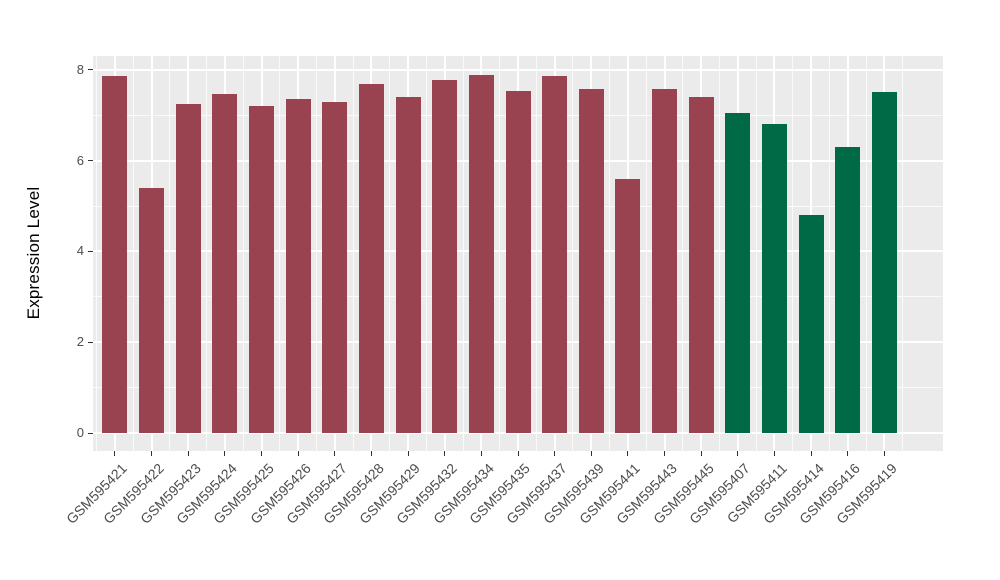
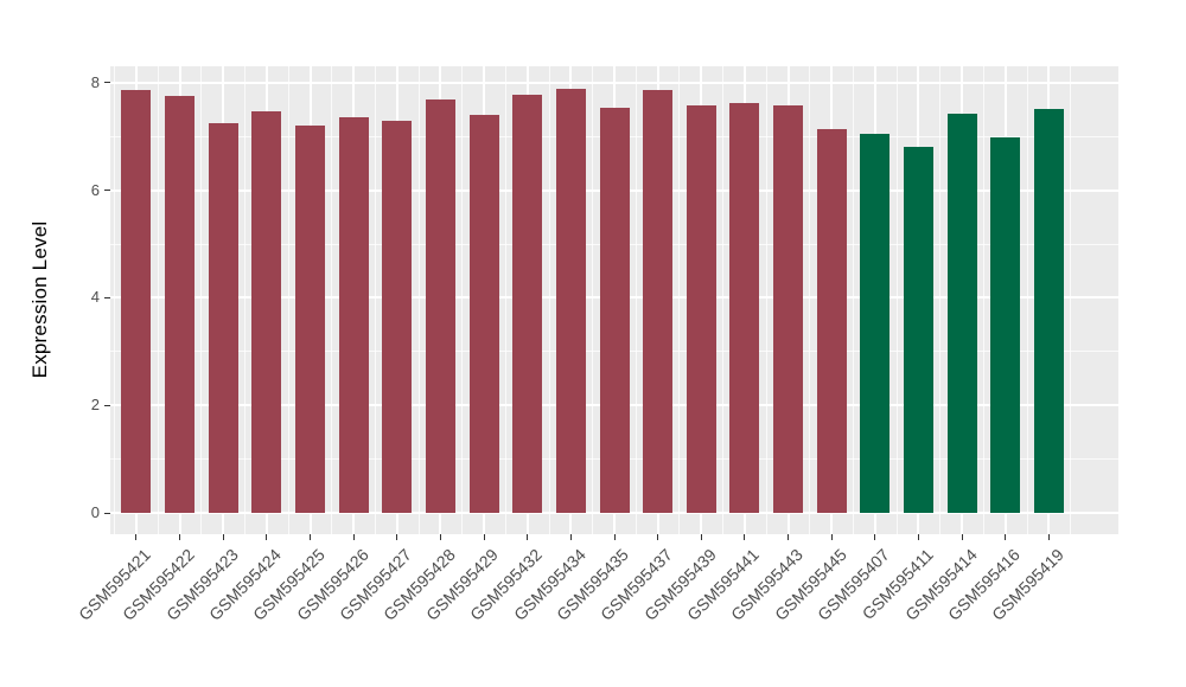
GSM595422: 5.4 -> 7.8
GSM595441: 5.6 -> 7.6
GSM595445: 7.4 -> 7.1
GSM595414: 4.8 -> 7.4
GSM595416: 6.3 -> 7.0
